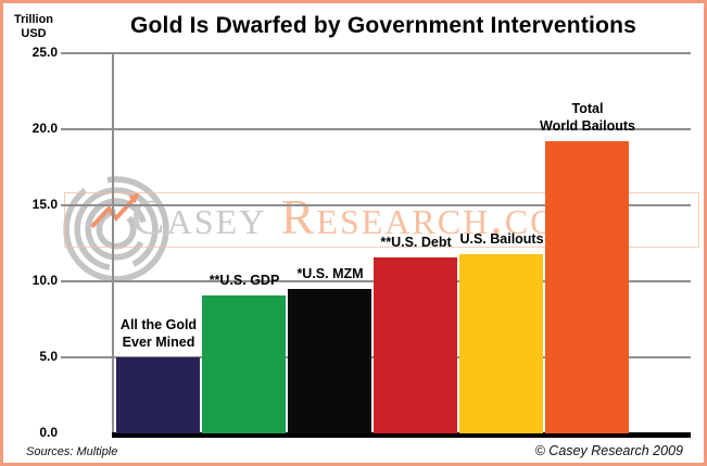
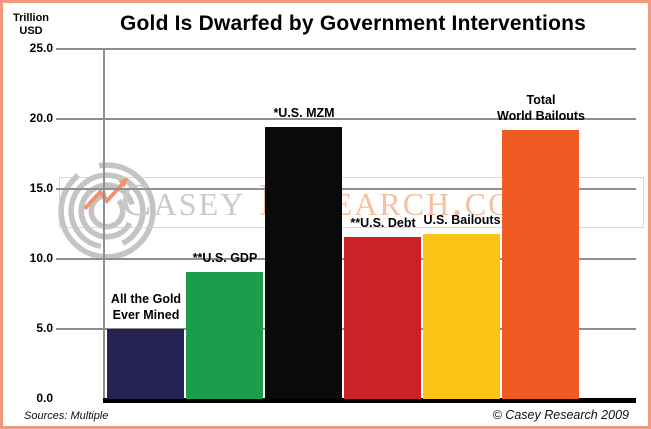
*U.S. MZM: 9.5 -> 19.4
